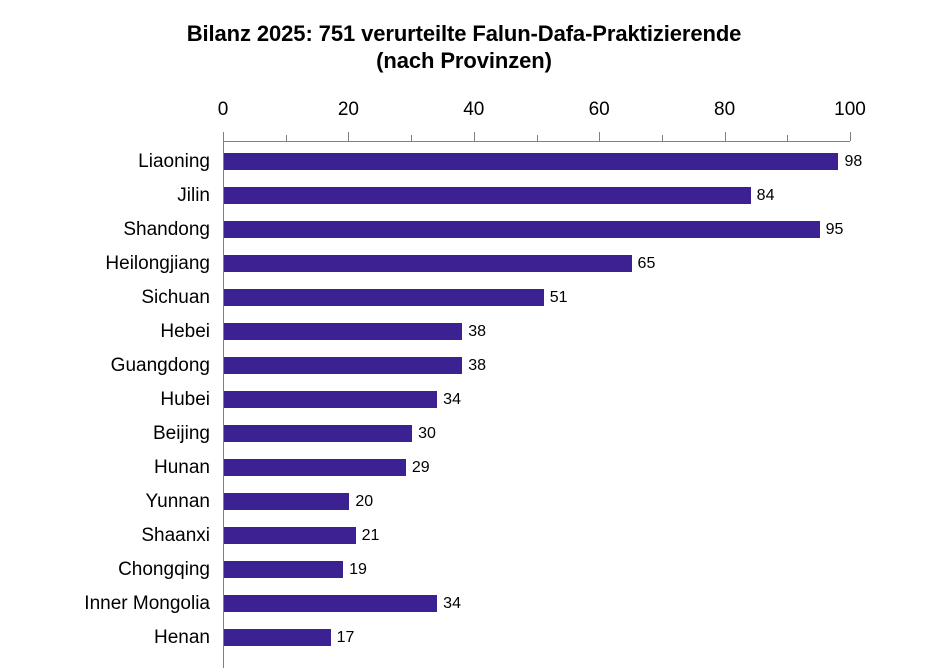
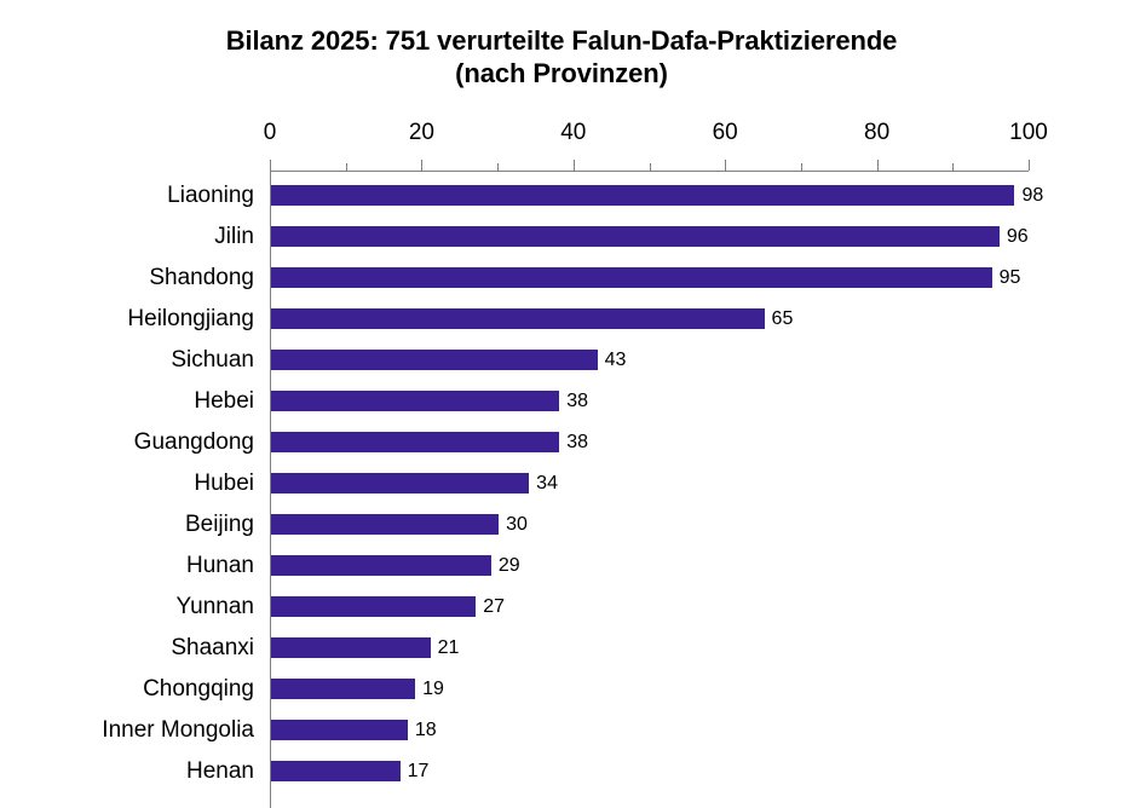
Jilin: 84 -> 96
Sichuan: 51 -> 43
Yunnan: 20 -> 27
Inner Mongolia: 34 -> 18
